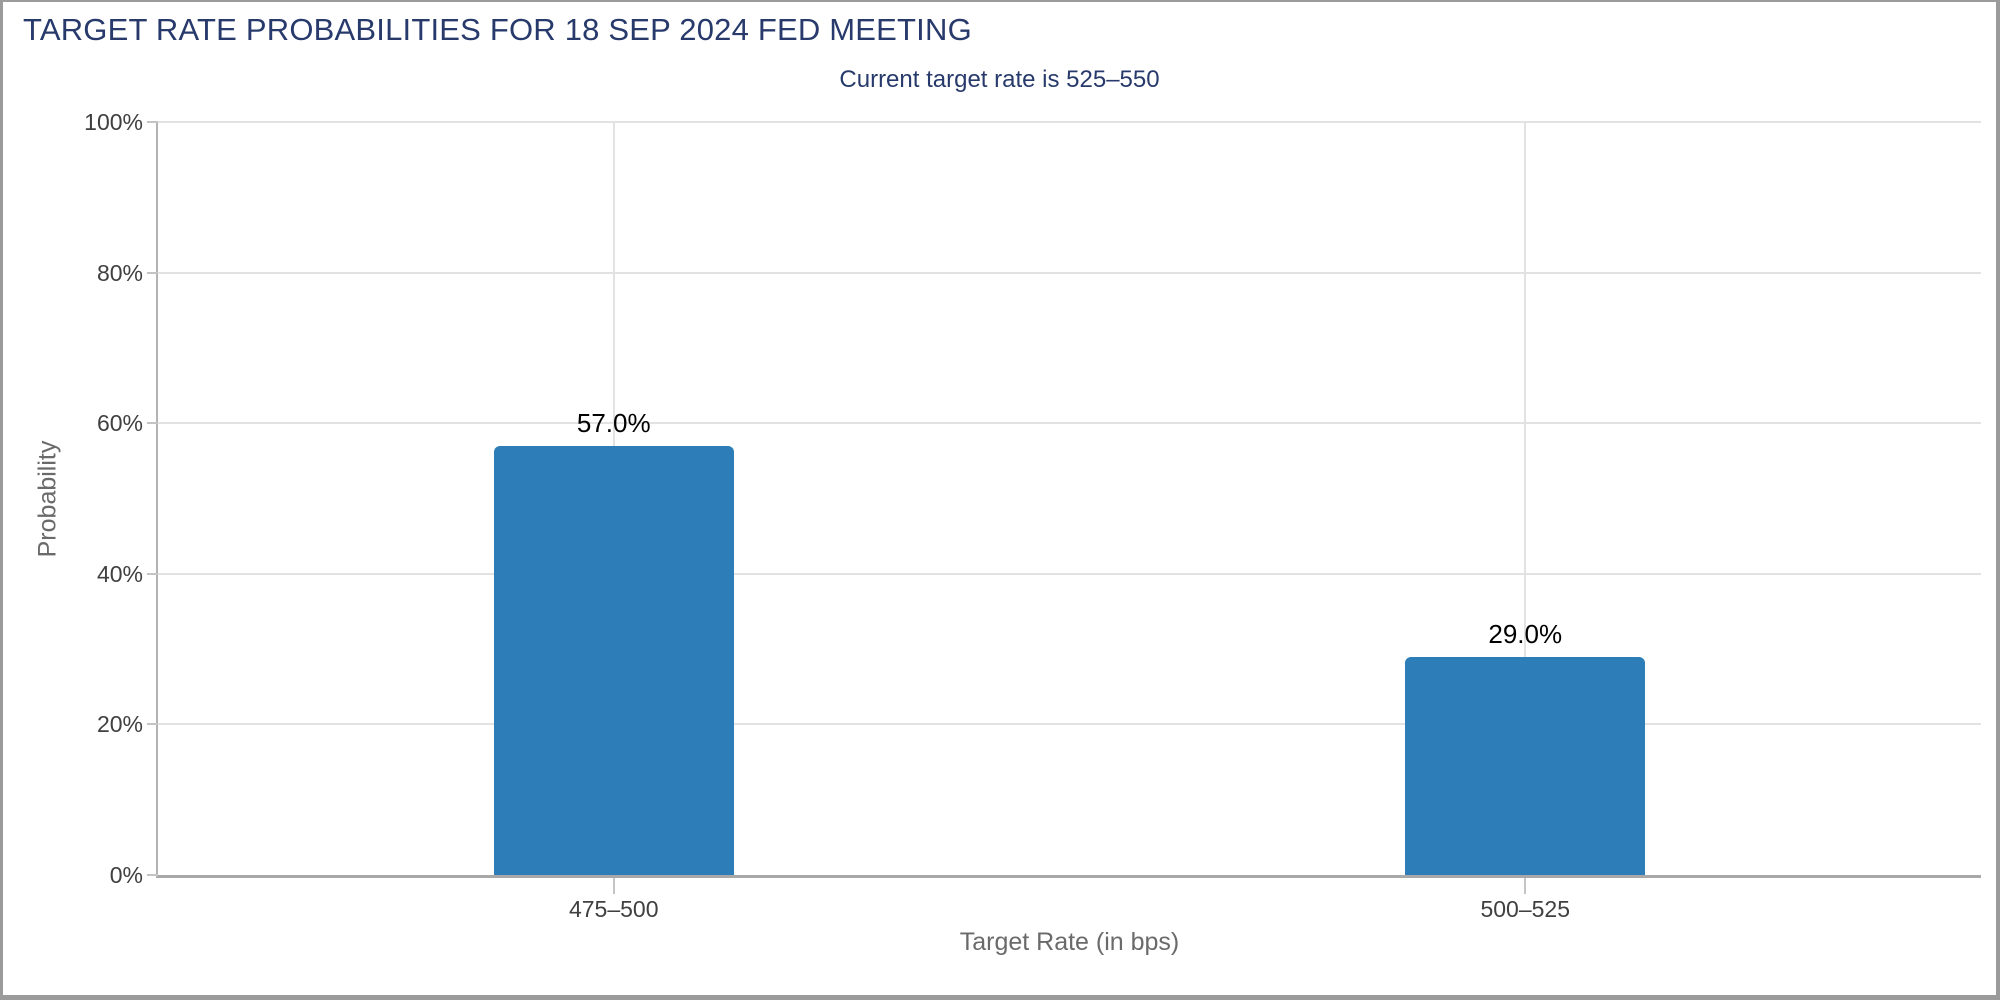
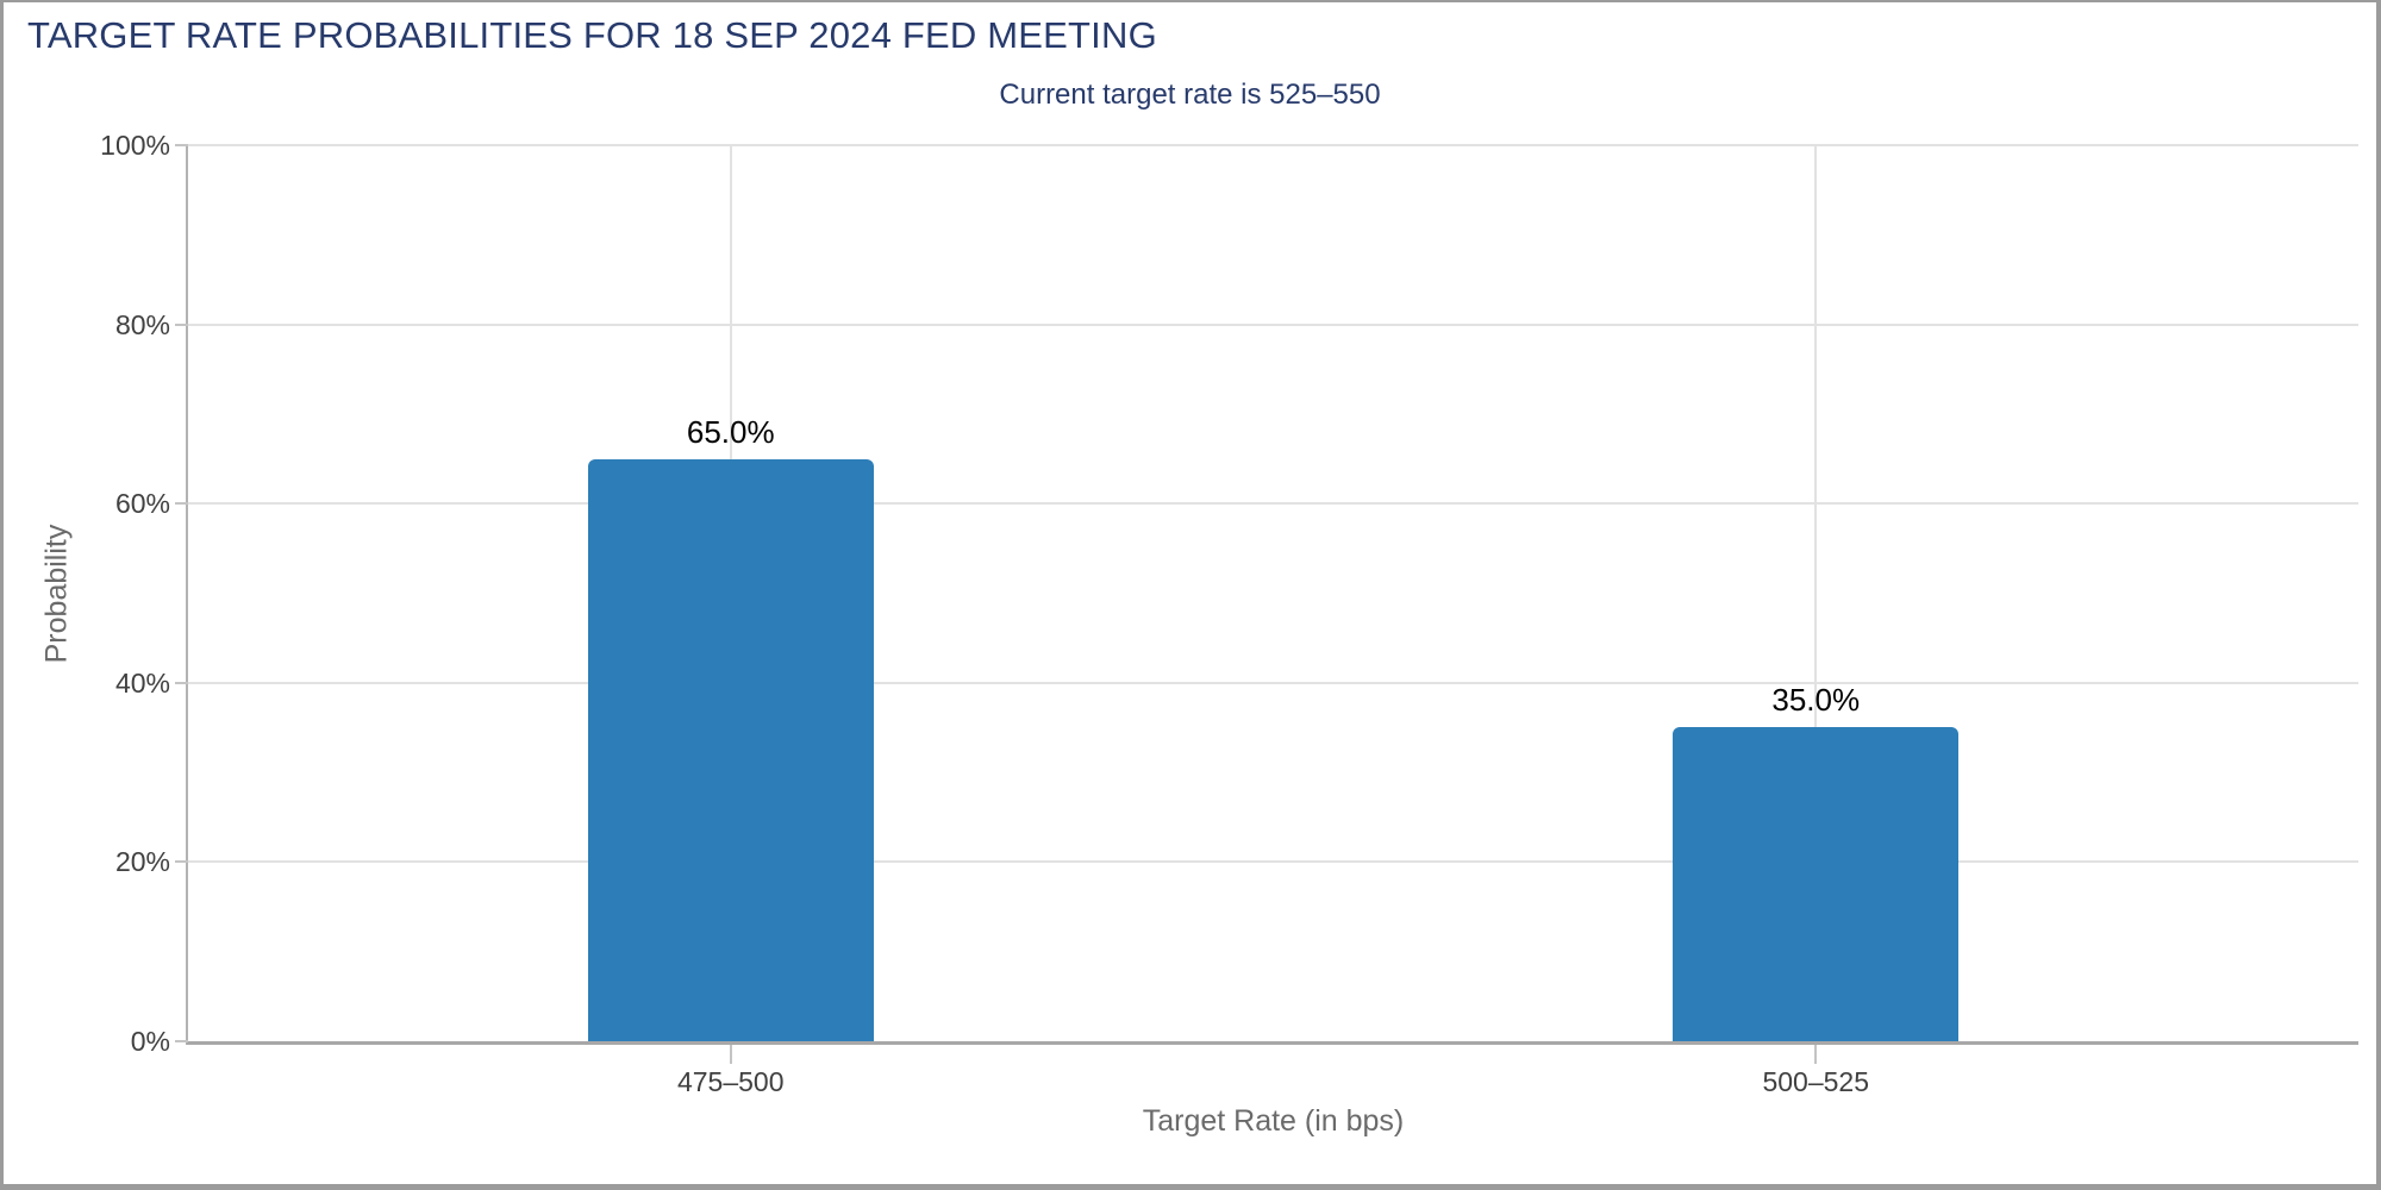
475–500: 57.0% -> 65.0%
500–525: 29.0% -> 35.0%
